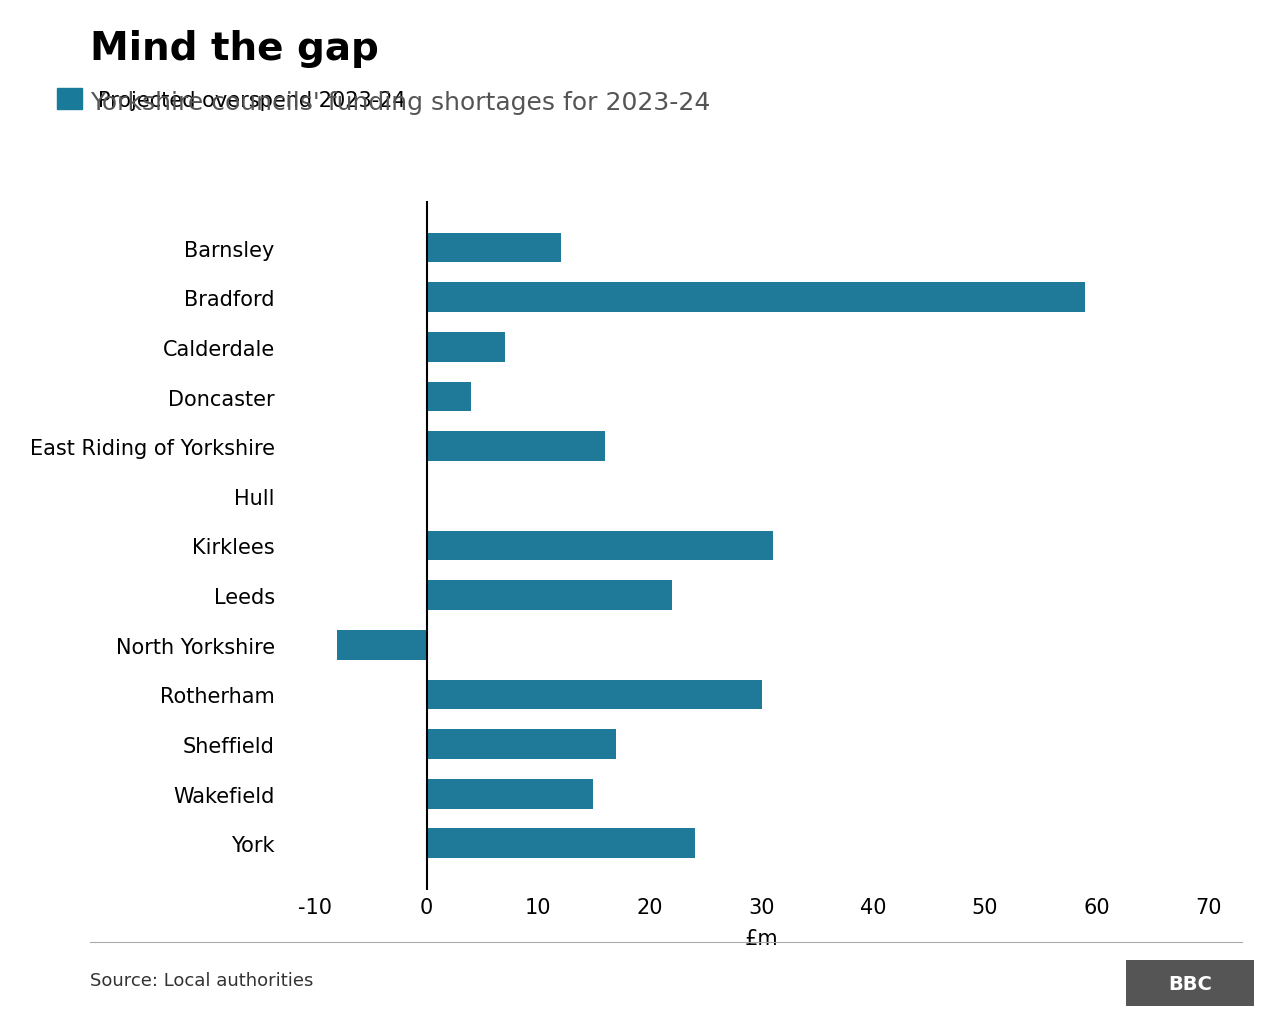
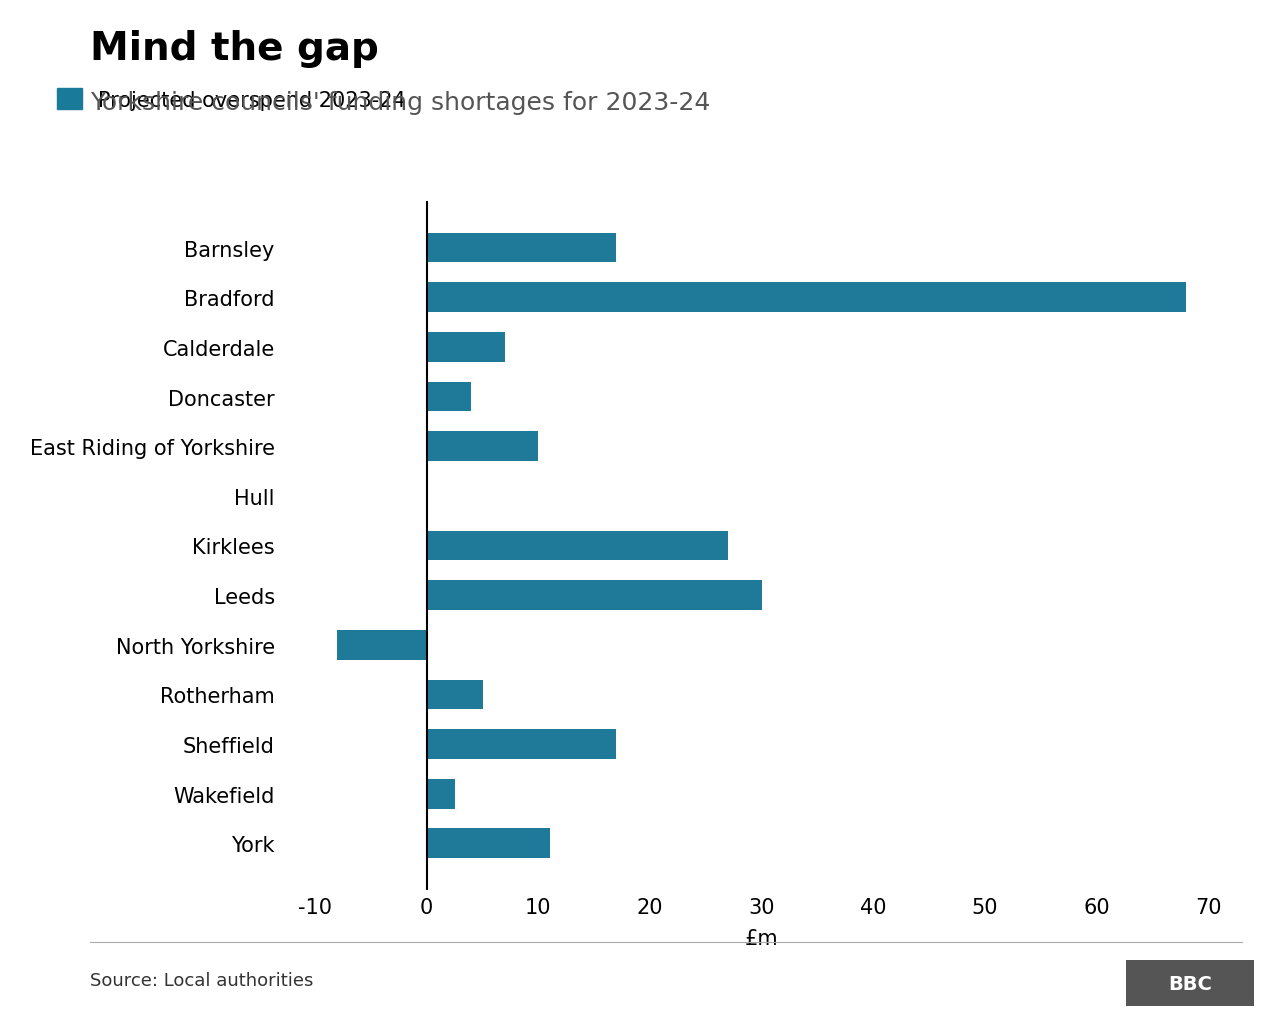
Barnsley: 12.0 -> 17.0
Bradford: 59.0 -> 68.0
East Riding of Yorkshire: 16.0 -> 10.0
Kirklees: 31.0 -> 27.0
Leeds: 22.0 -> 30.0
Rotherham: 30.0 -> 5.0
Wakefield: 14.9 -> 2.5
York: 24.0 -> 11.0
